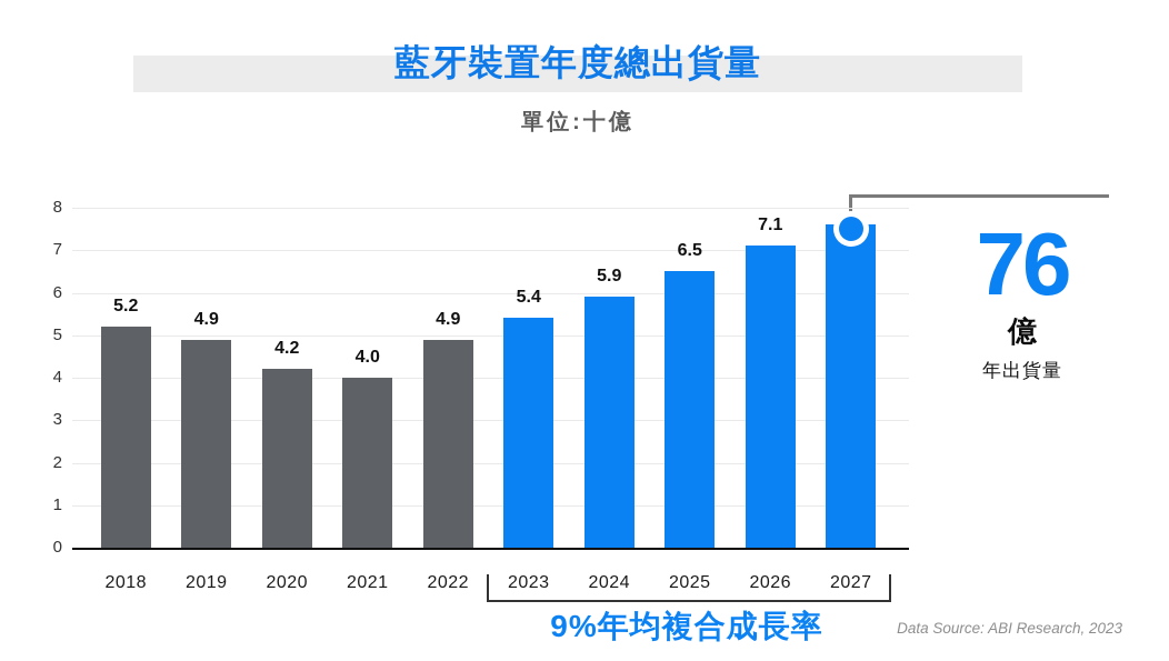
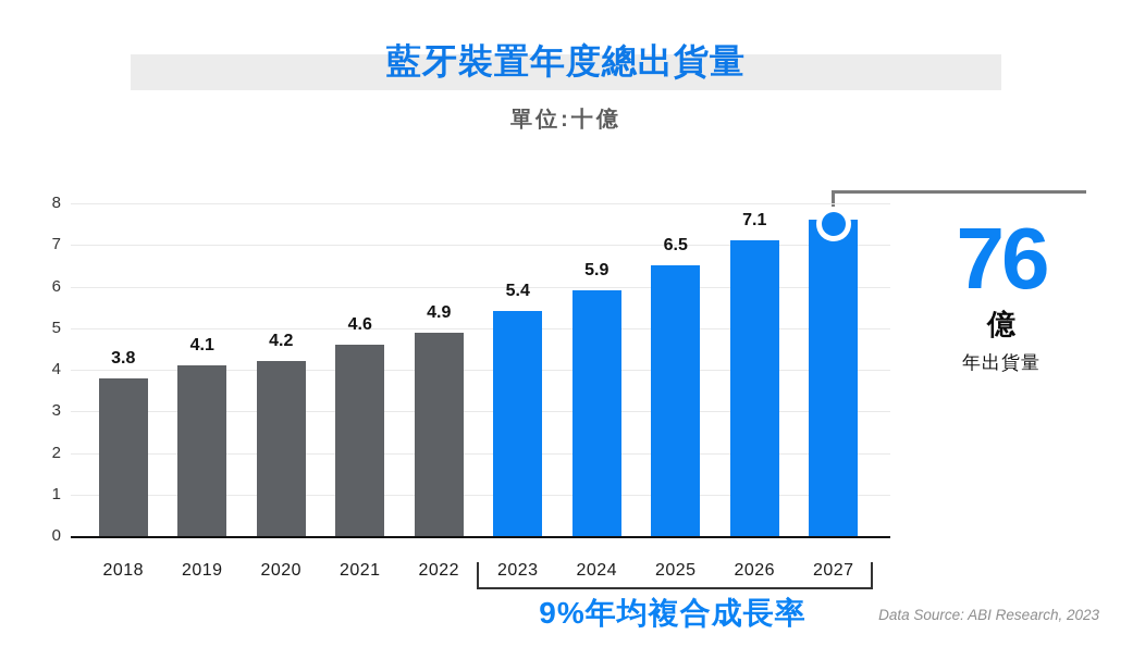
2018: 5.2 -> 3.8
2019: 4.9 -> 4.1
2021: 4.0 -> 4.6
